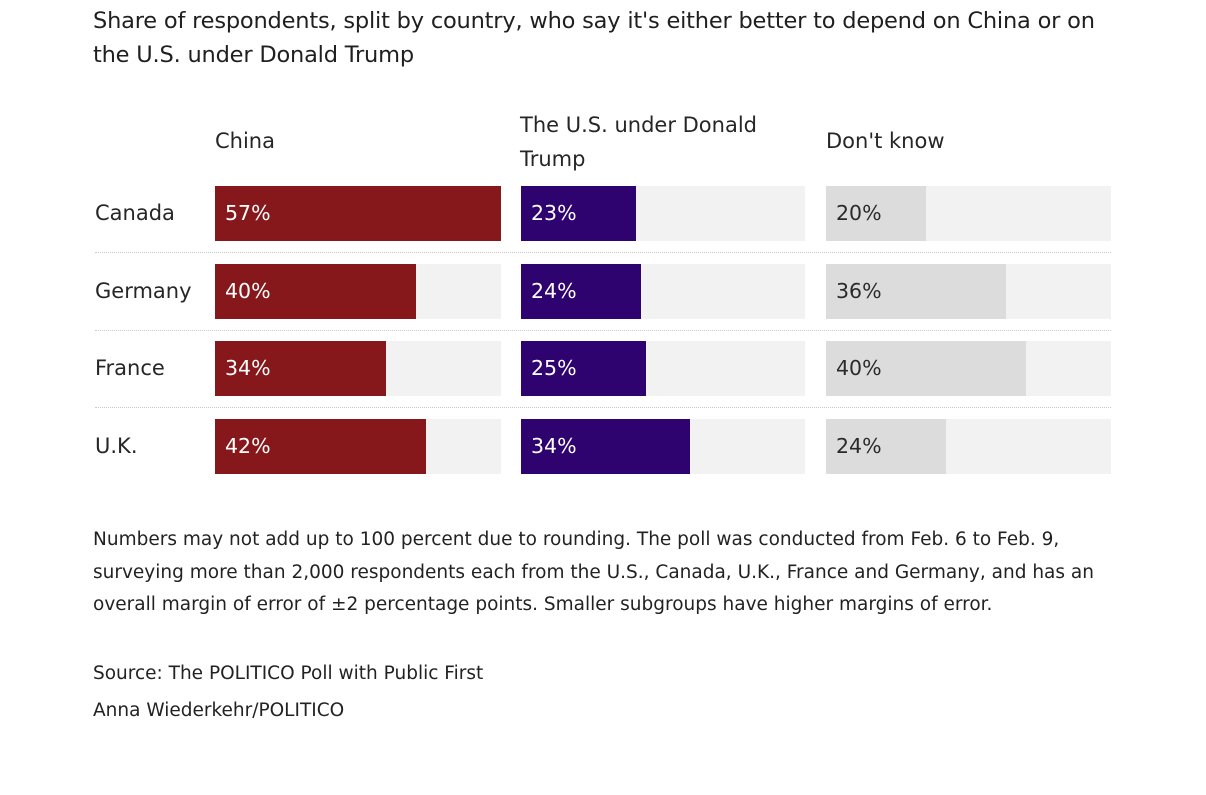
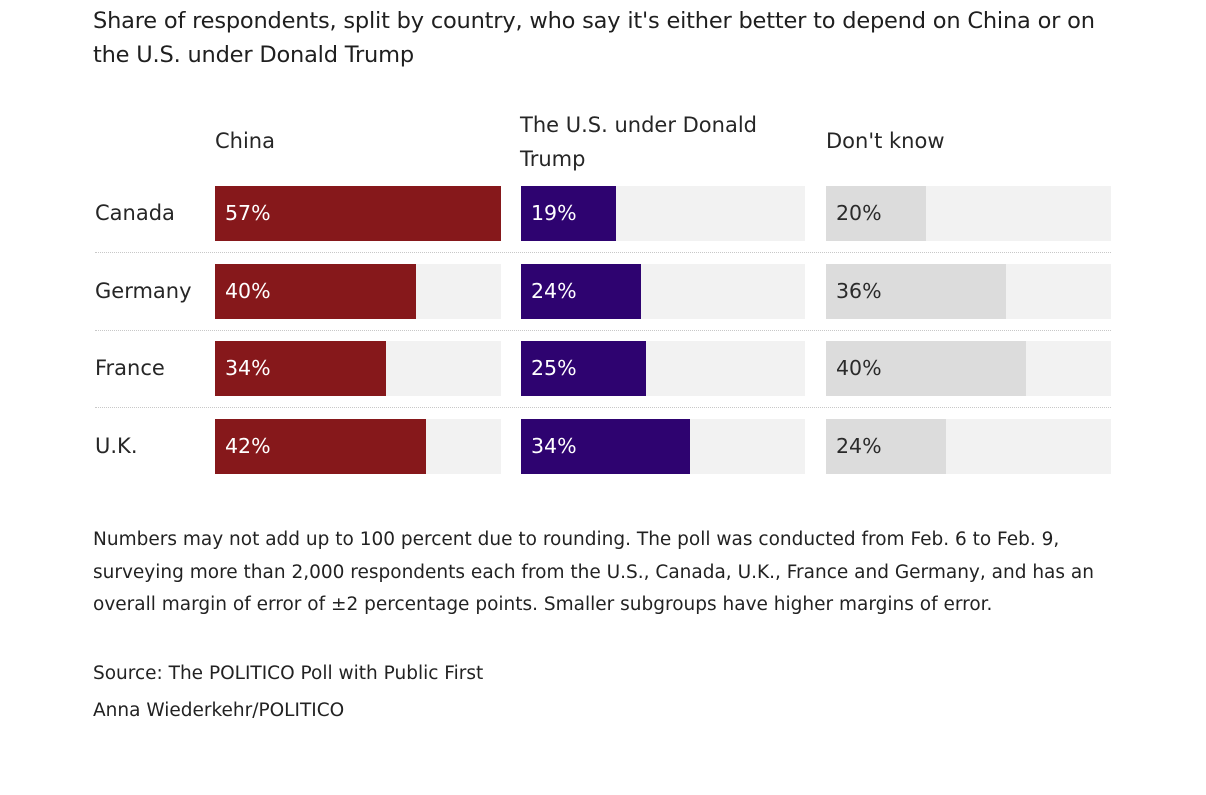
The U.S. under Donald Trump/Canada: 23% -> 19%
